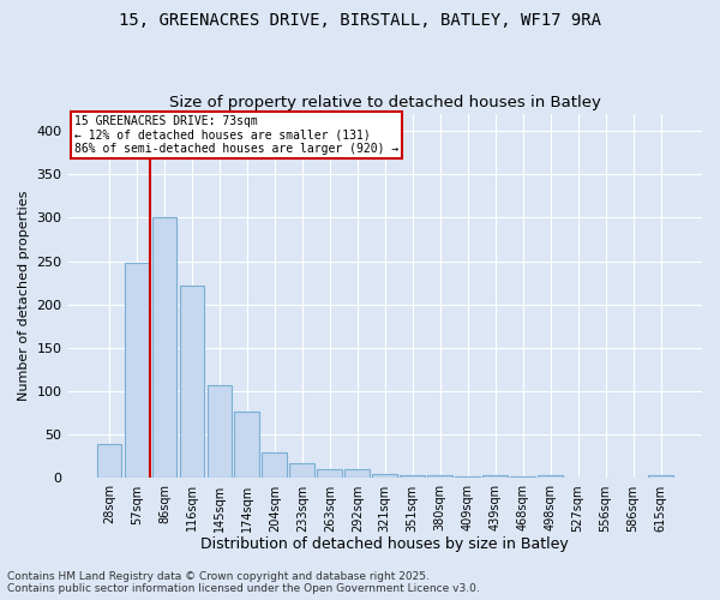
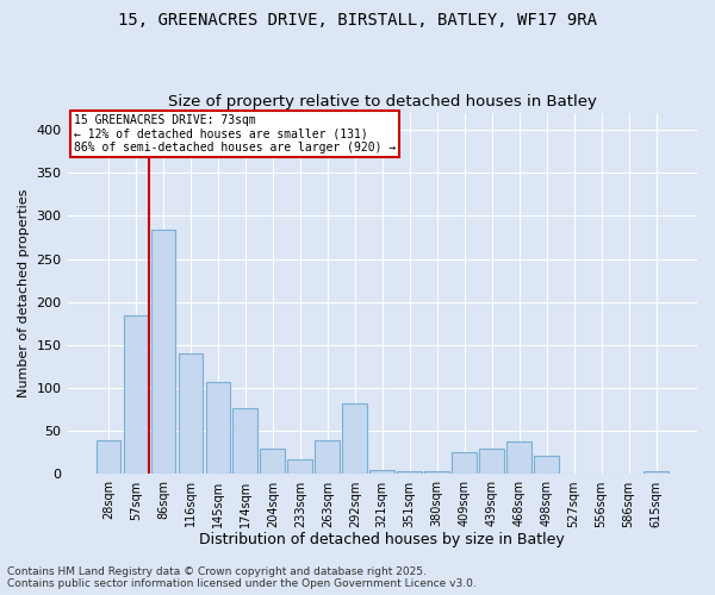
57sqm: 248 -> 184
86sqm: 300 -> 284
116sqm: 222 -> 140
263sqm: 11 -> 40
292sqm: 10 -> 82
409sqm: 2 -> 26
439sqm: 3 -> 30
468sqm: 2 -> 38
498sqm: 3 -> 22
